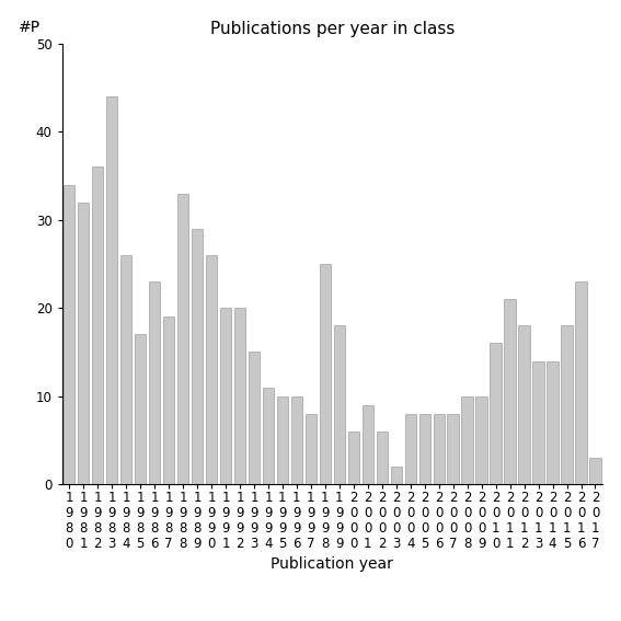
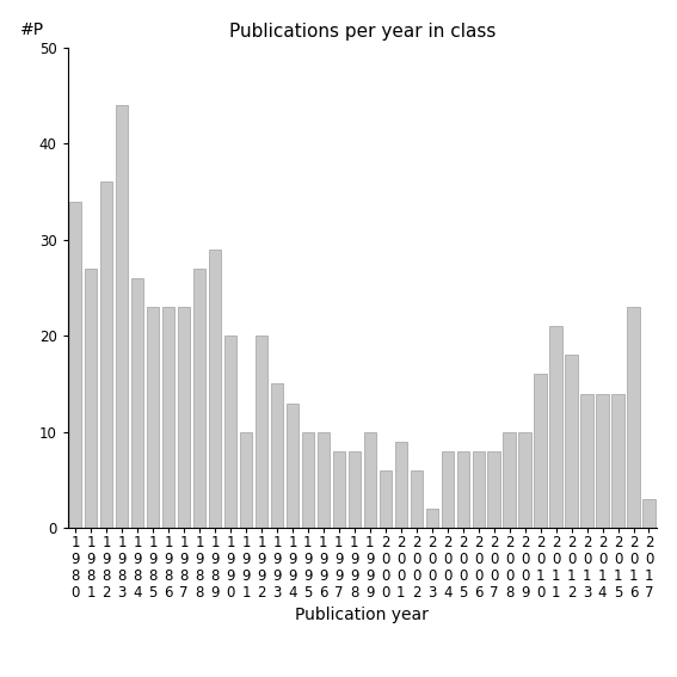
1 9 8 1: 32 -> 27
1 9 8 5: 17 -> 23
1 9 8 7: 19 -> 23
1 9 8 8: 33 -> 27
1 9 9 0: 26 -> 20
1 9 9 1: 20 -> 10
1 9 9 4: 11 -> 13
1 9 9 8: 25 -> 8
1 9 9 9: 18 -> 10
2 0 1 5: 18 -> 14
